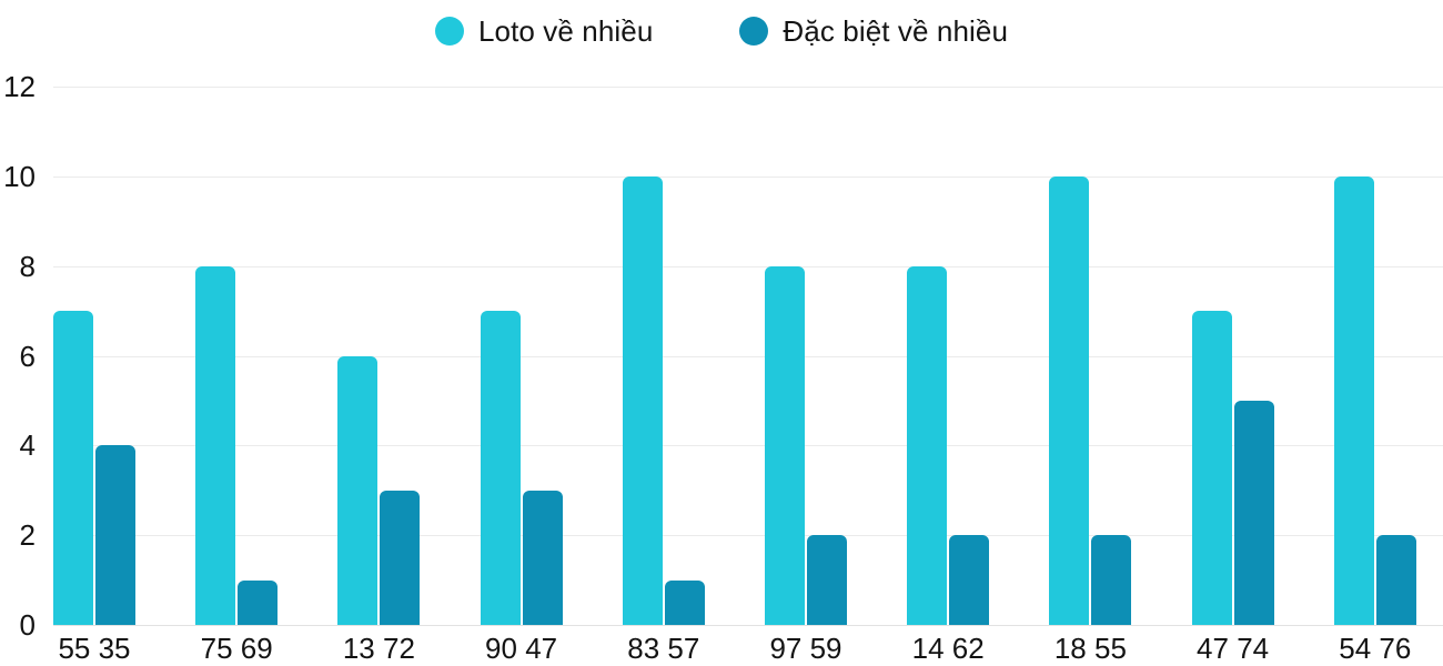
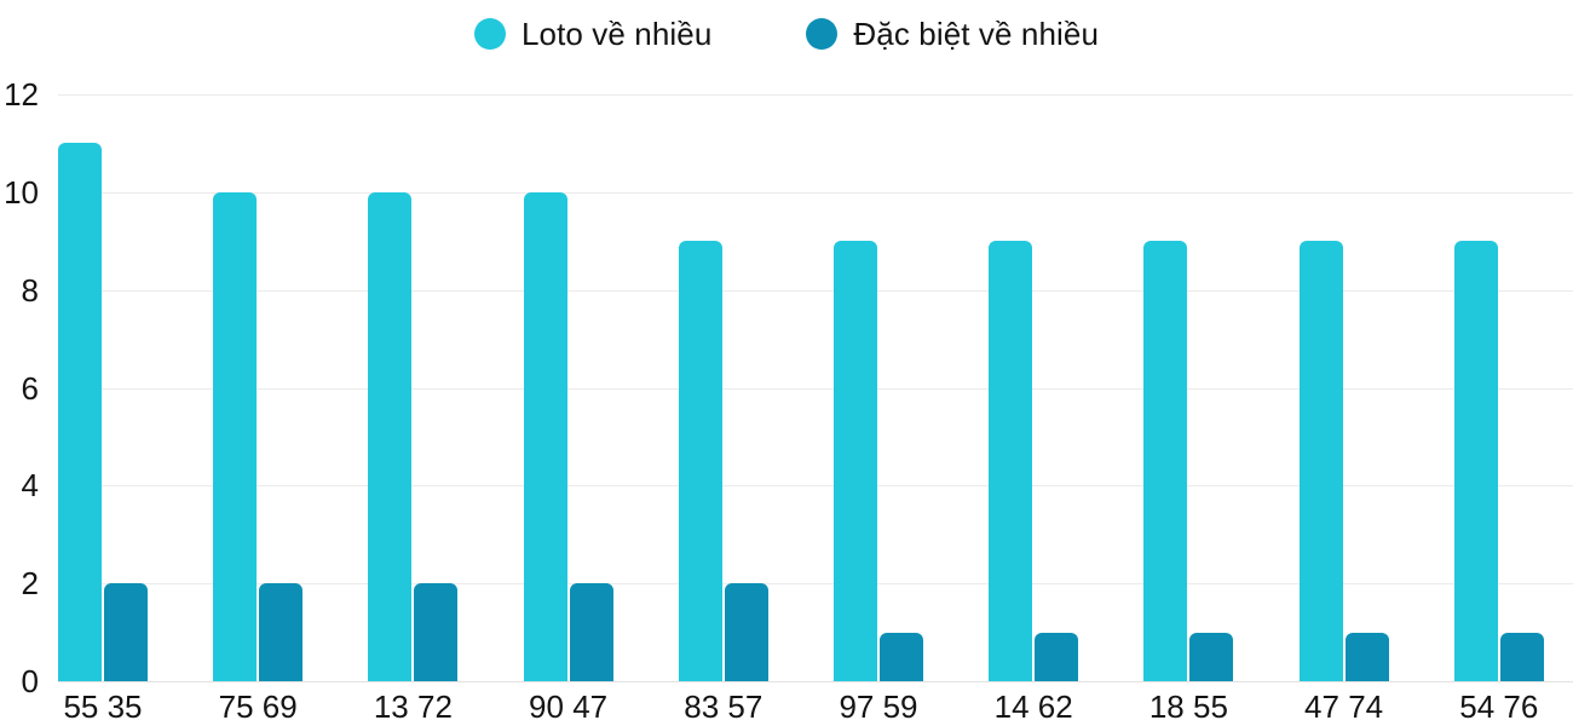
Loto về nhiều/55 35: 7 -> 11
Đặc biệt về nhiều/55 35: 4 -> 2
Loto về nhiều/75 69: 8 -> 10
Đặc biệt về nhiều/75 69: 1 -> 2
Loto về nhiều/13 72: 6 -> 10
Đặc biệt về nhiều/13 72: 3 -> 2
Loto về nhiều/90 47: 7 -> 10
Đặc biệt về nhiều/90 47: 3 -> 2
Loto về nhiều/83 57: 10 -> 9
Đặc biệt về nhiều/83 57: 1 -> 2
Loto về nhiều/97 59: 8 -> 9
Đặc biệt về nhiều/97 59: 2 -> 1
Loto về nhiều/14 62: 8 -> 9
Đặc biệt về nhiều/14 62: 2 -> 1
Loto về nhiều/18 55: 10 -> 9
Đặc biệt về nhiều/18 55: 2 -> 1
Loto về nhiều/47 74: 7 -> 9
Đặc biệt về nhiều/47 74: 5 -> 1
Loto về nhiều/54 76: 10 -> 9
Đặc biệt về nhiều/54 76: 2 -> 1
